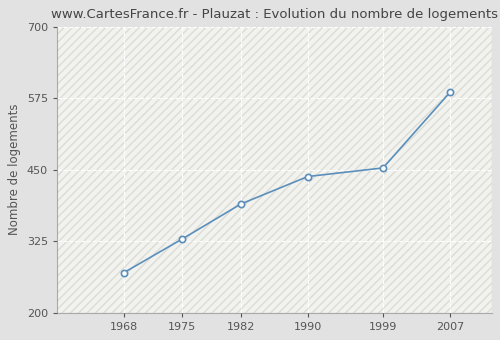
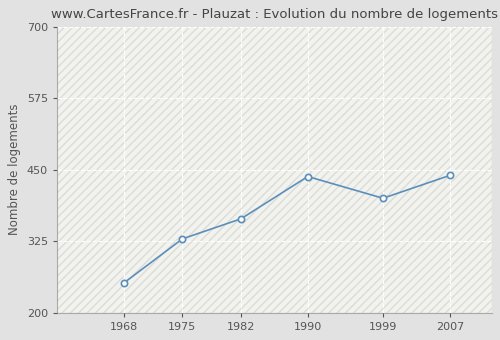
1968: 270 -> 252
1982: 390 -> 364
1999: 453 -> 400
2007: 585 -> 440
